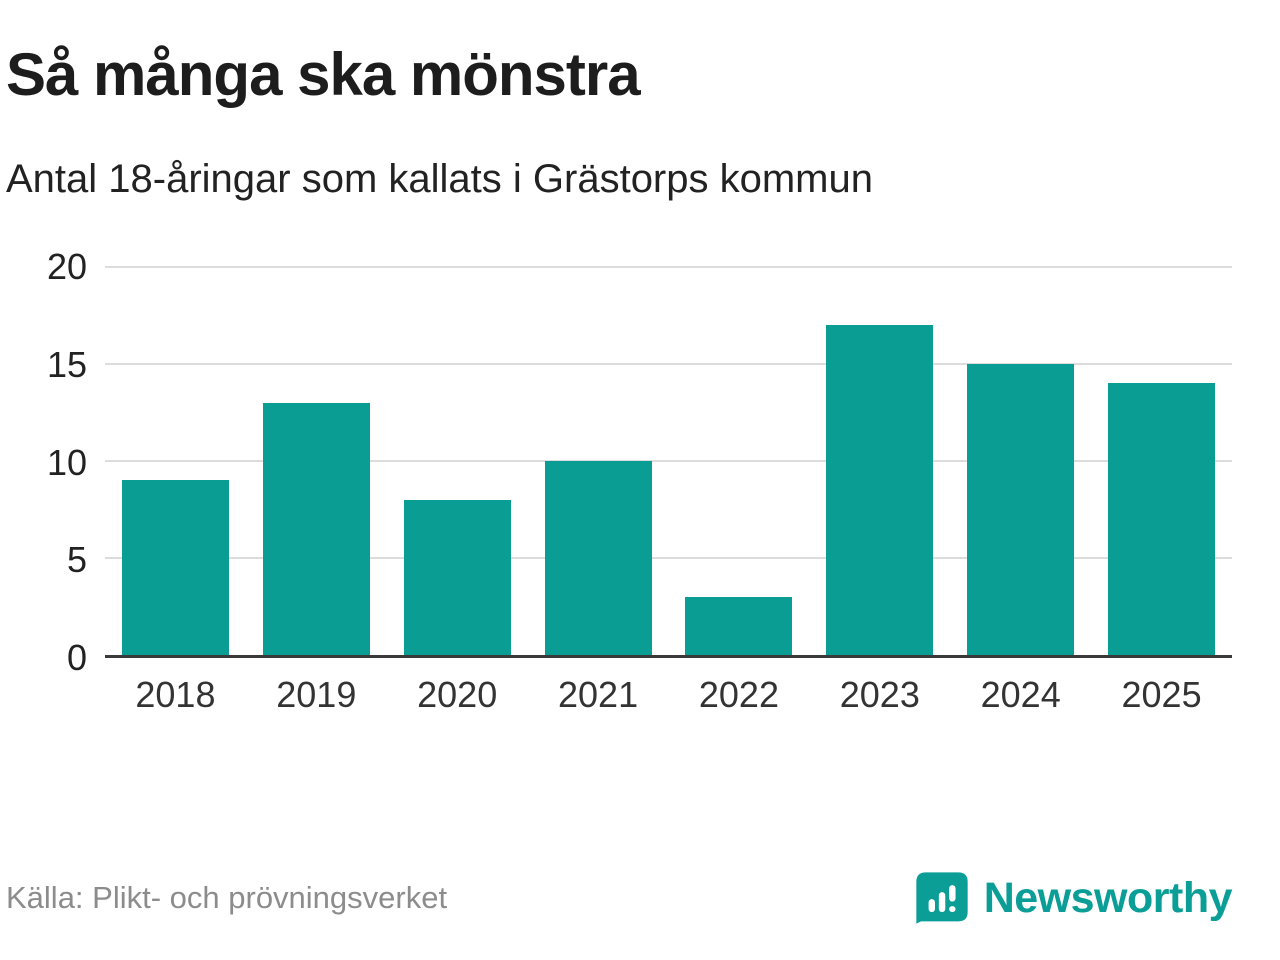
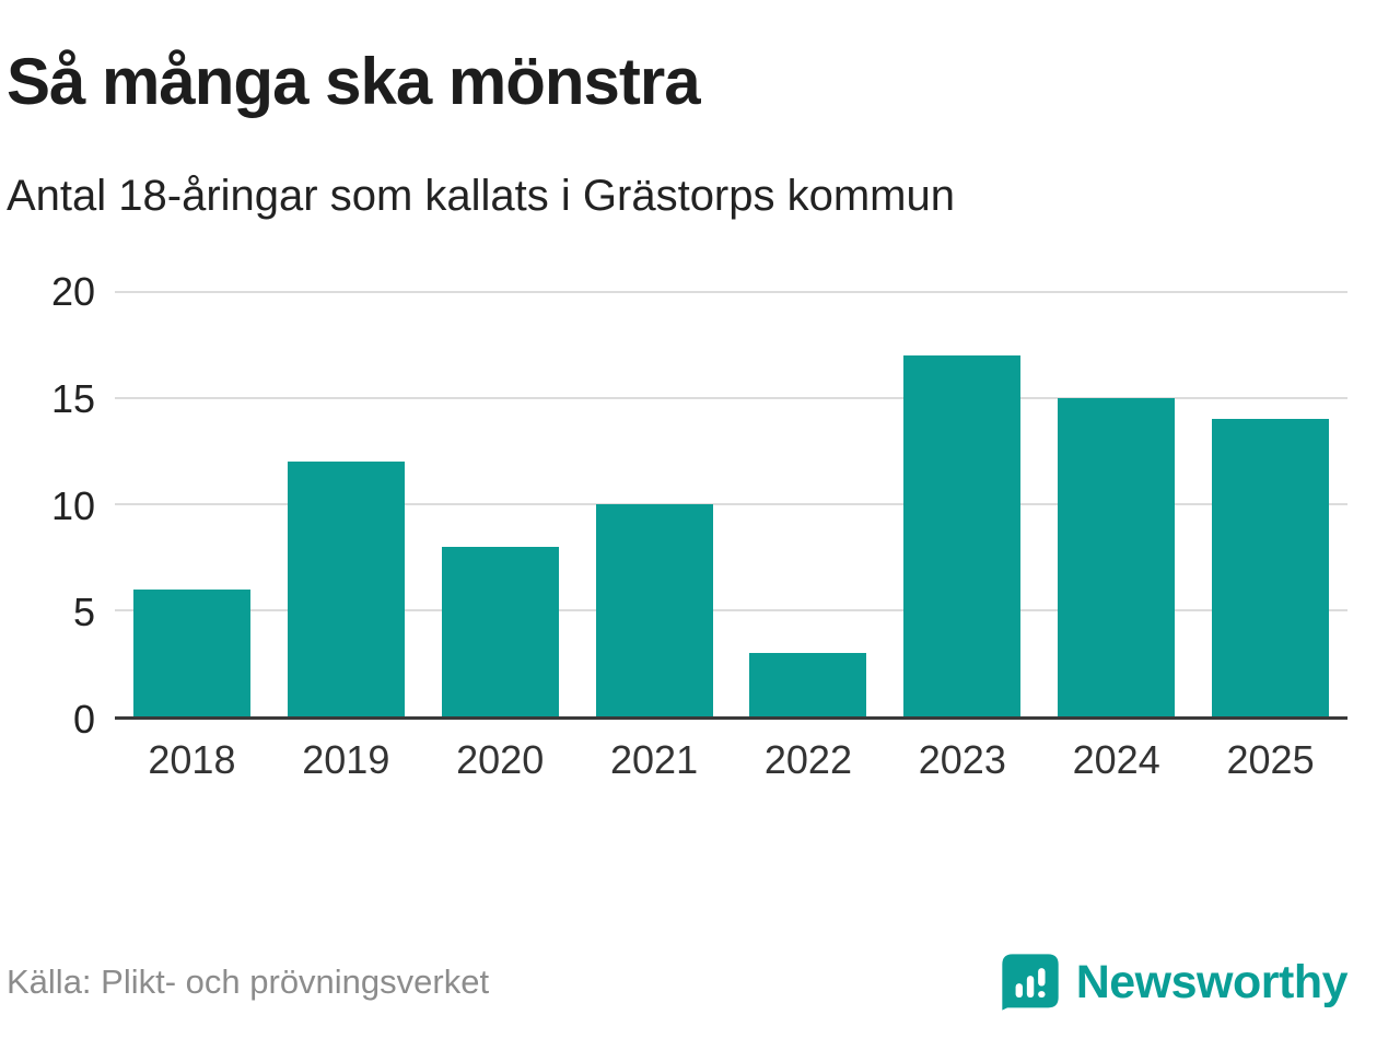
2018: 9 -> 6
2019: 13 -> 12
